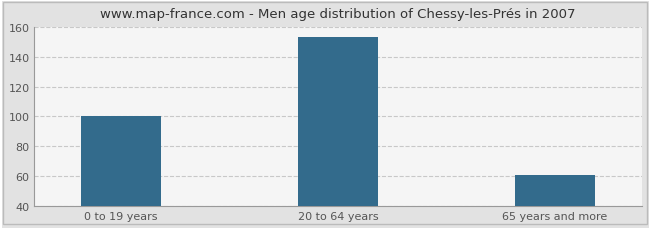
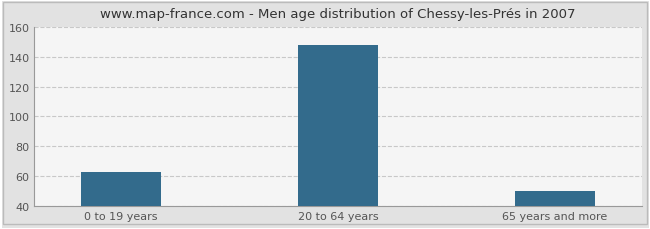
0 to 19 years: 100 -> 63
20 to 64 years: 153 -> 148
65 years and more: 61 -> 50
